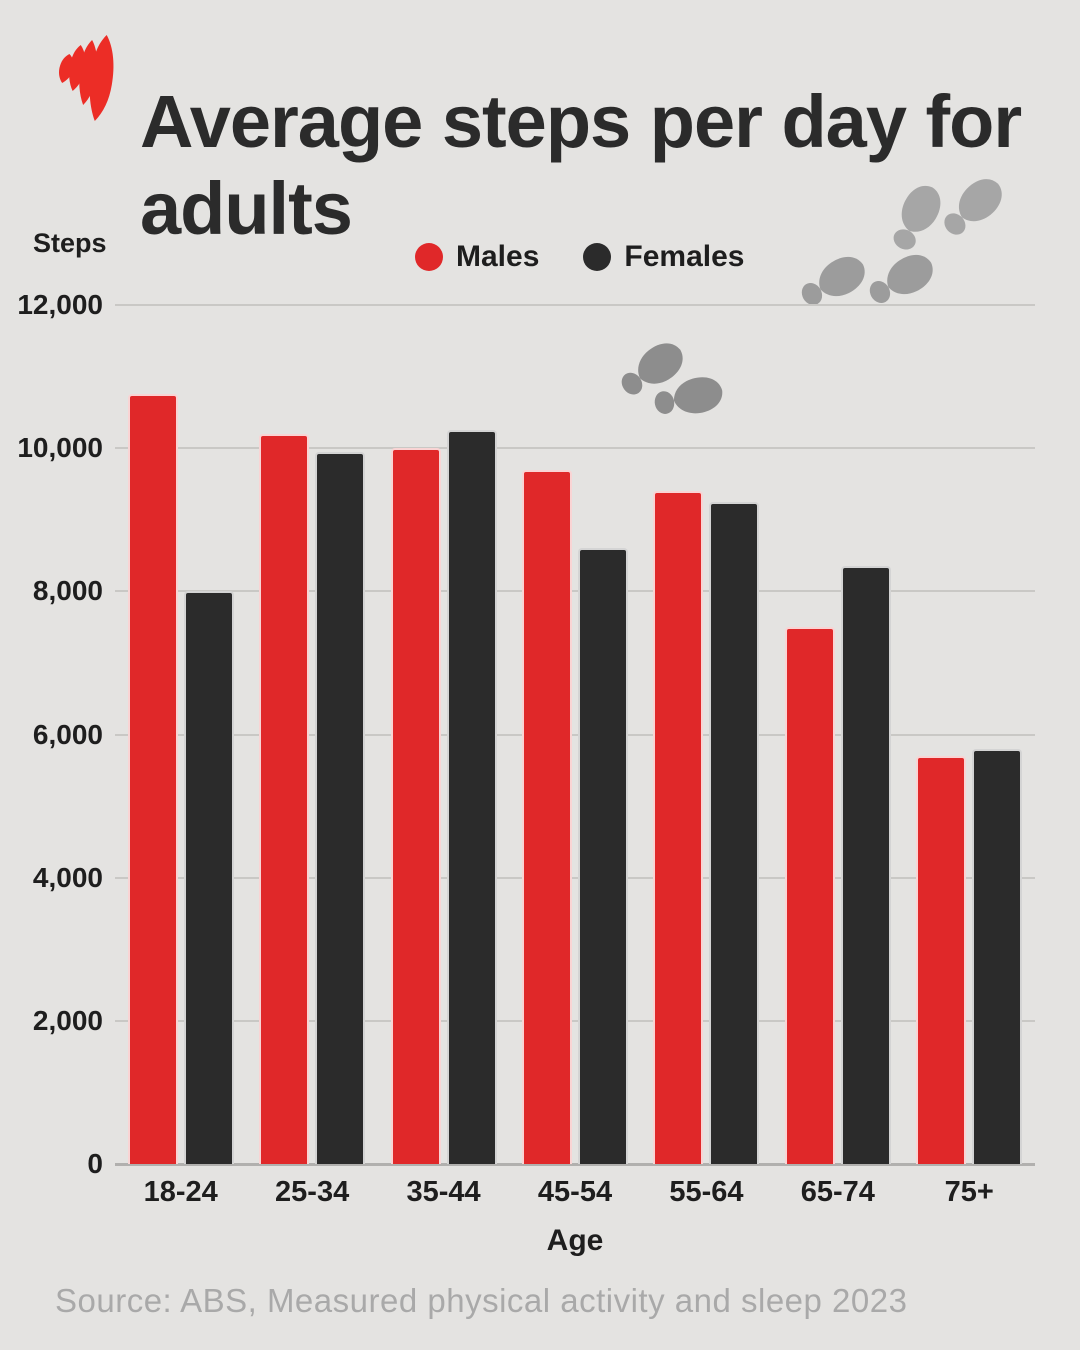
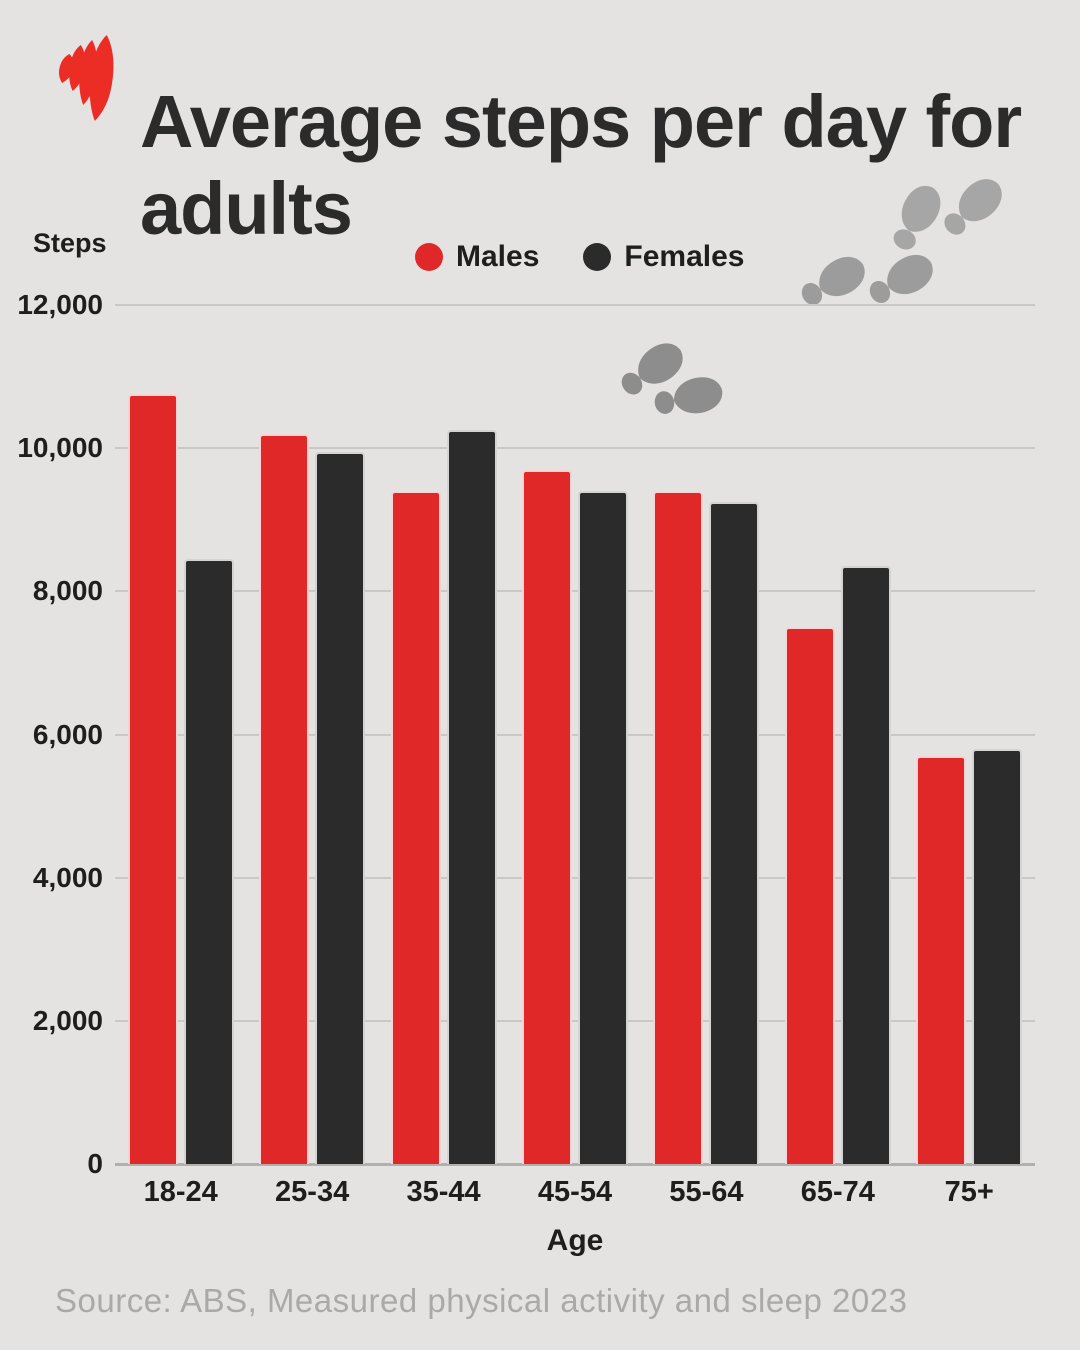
Females/18-24: 8000 -> 8400
Males/35-44: 10000 -> 9400
Females/45-54: 8600 -> 9400
